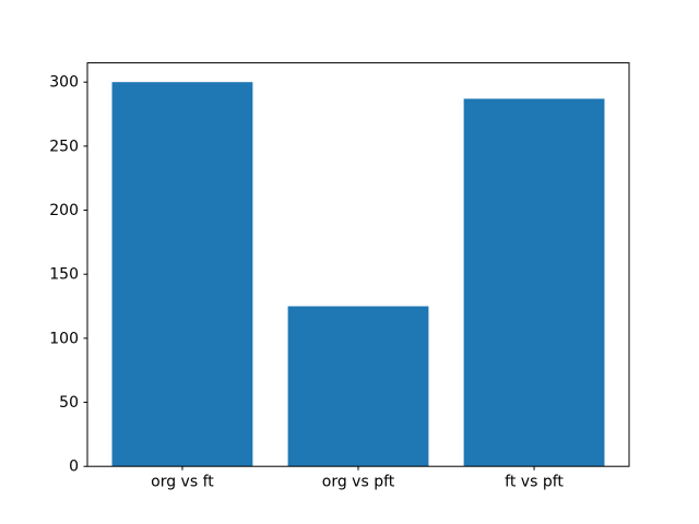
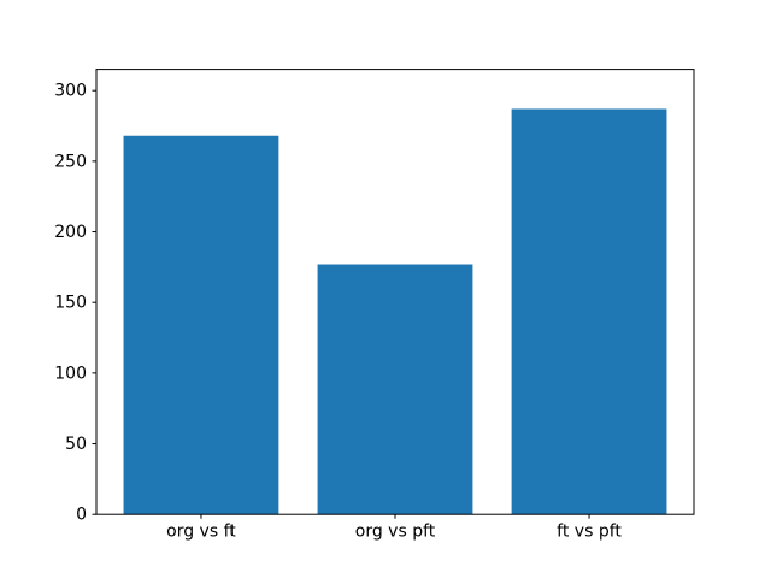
org vs ft: 300 -> 268
org vs pft: 125 -> 177
